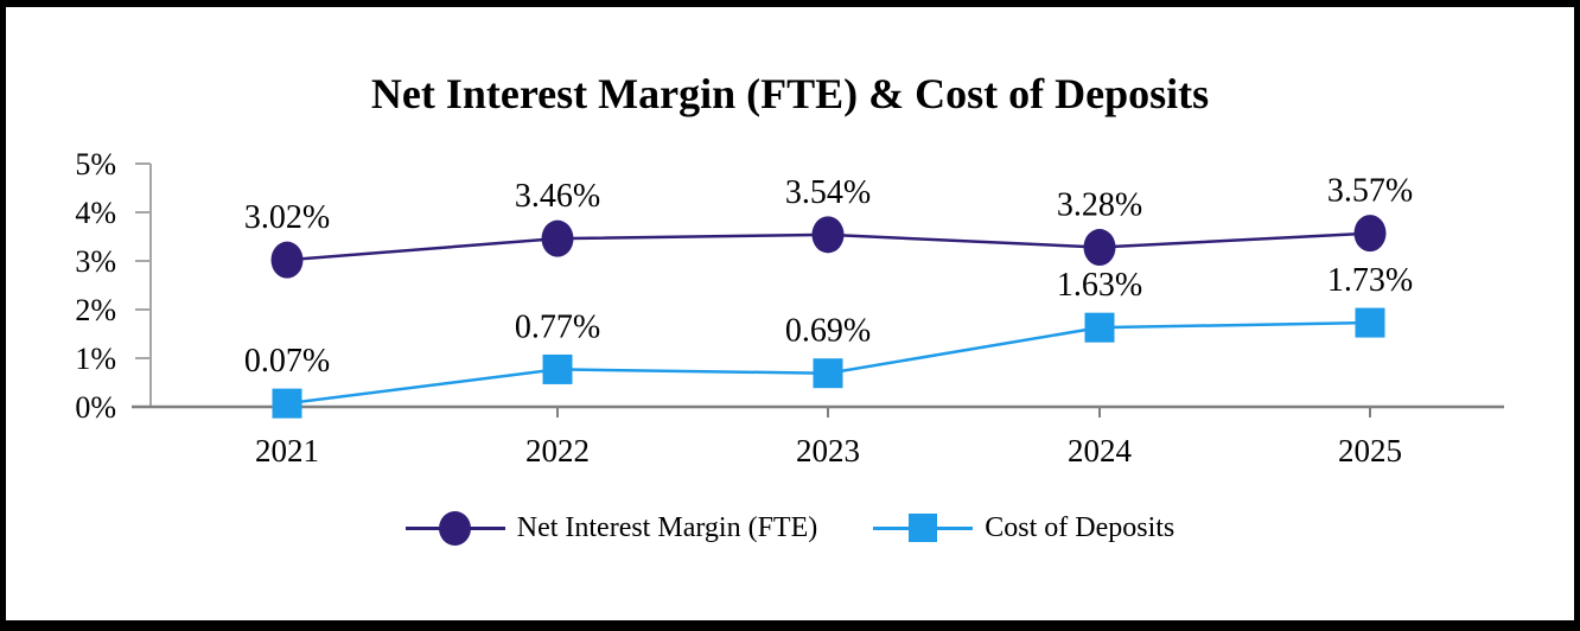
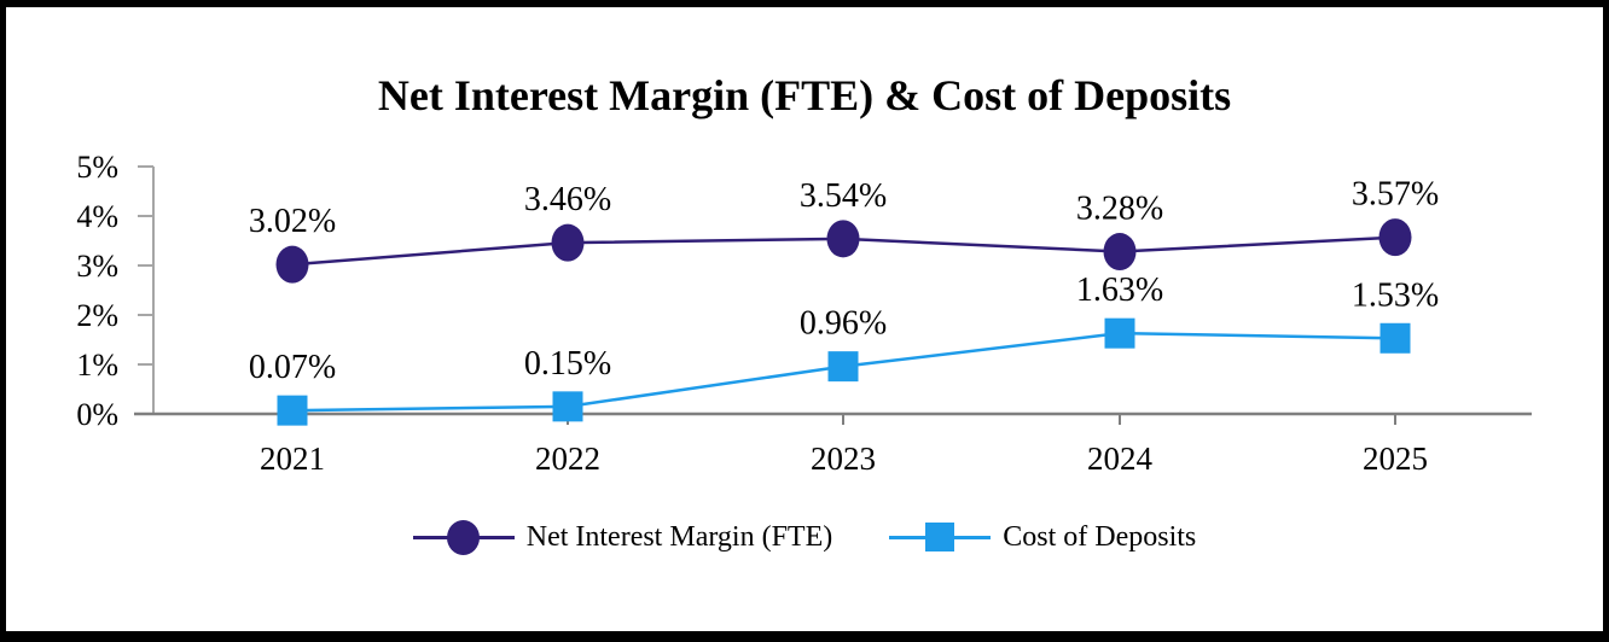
Cost of Deposits/2022: 0.77% -> 0.15%
Cost of Deposits/2023: 0.69% -> 0.96%
Cost of Deposits/2025: 1.73% -> 1.53%
